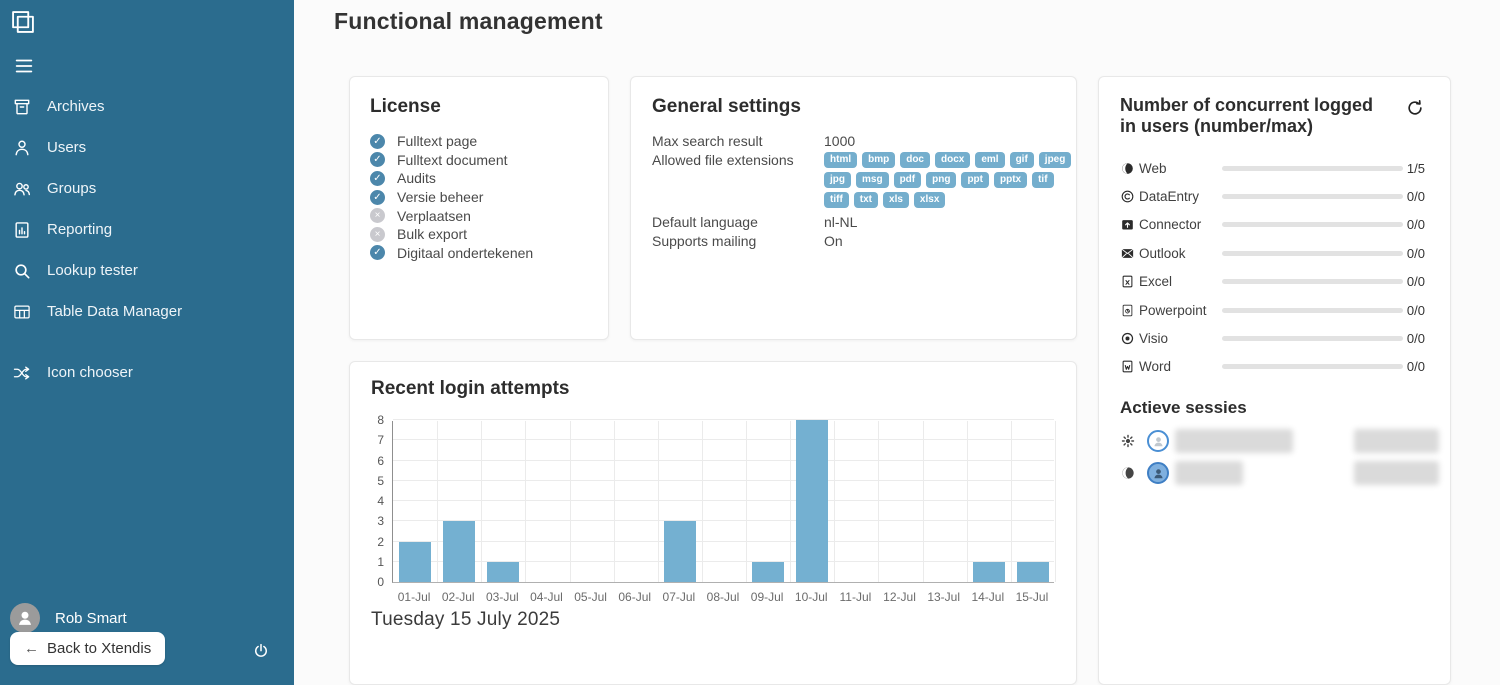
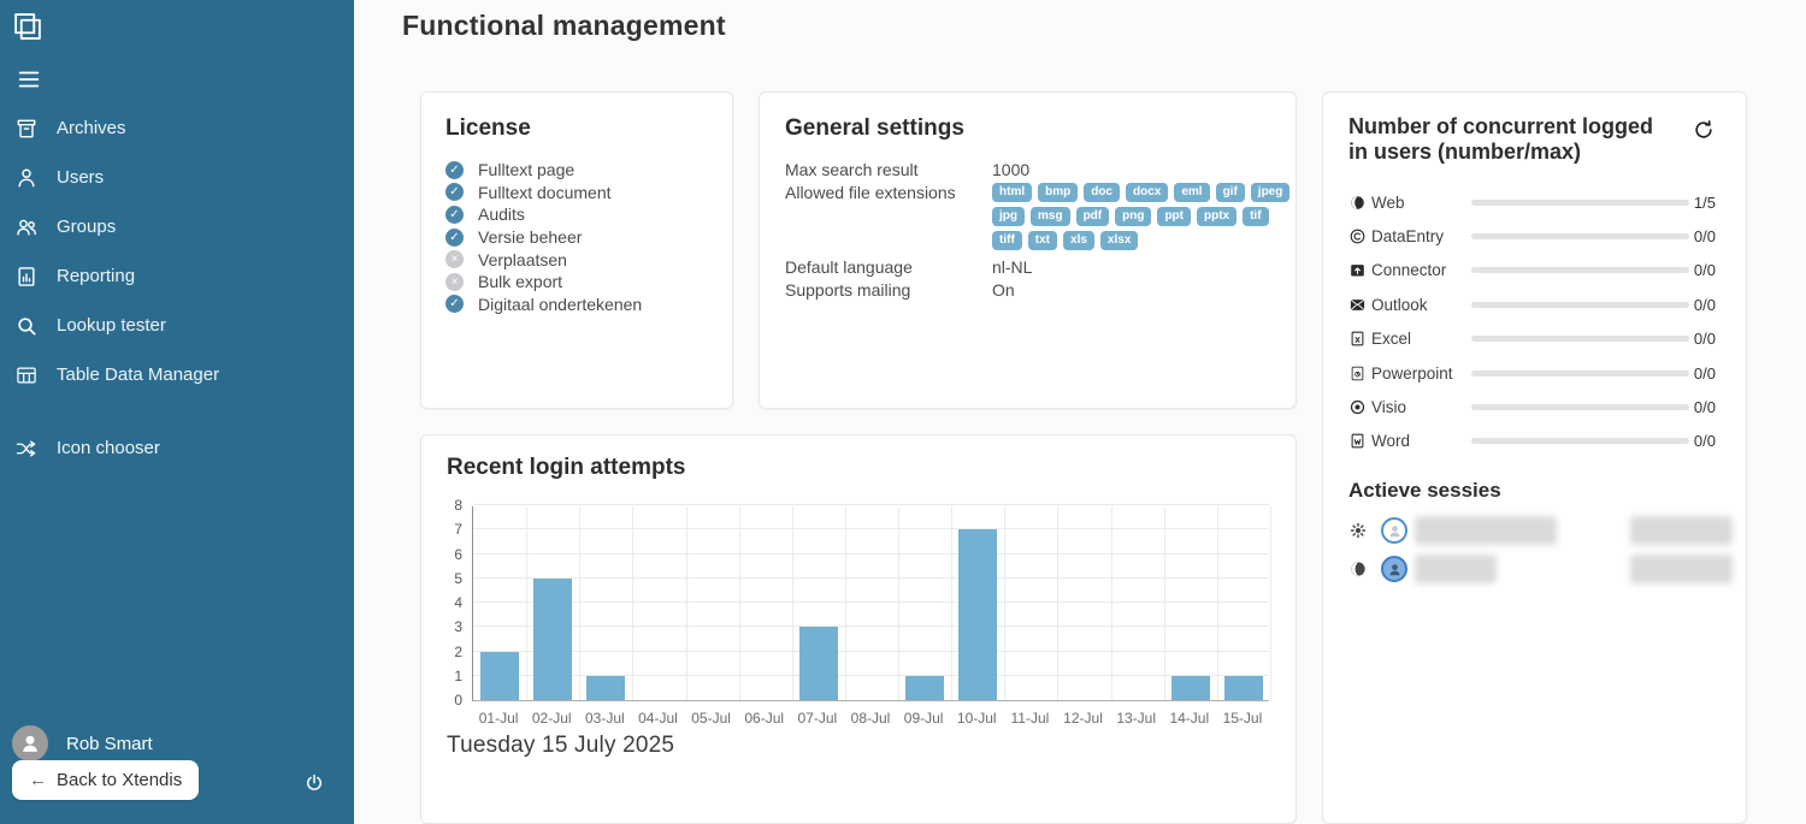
02-Jul: 3 -> 5
10-Jul: 8 -> 7
